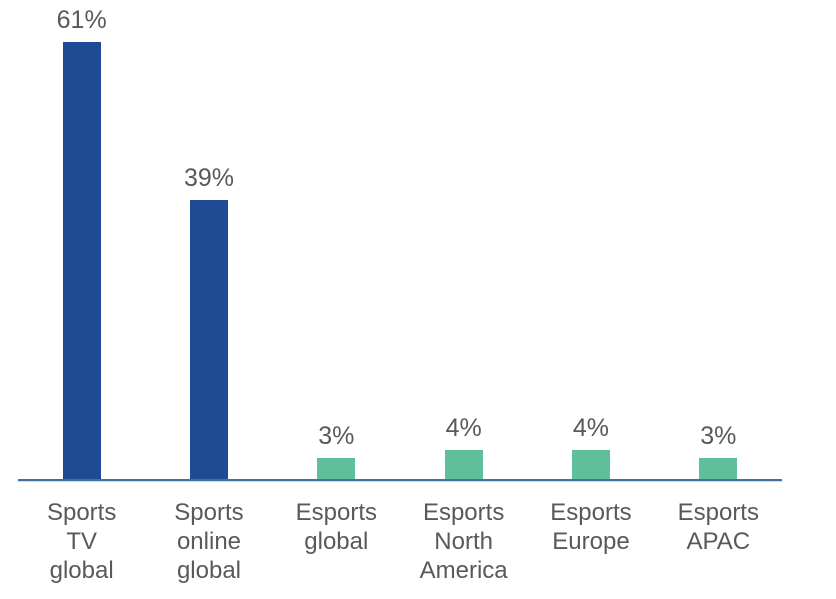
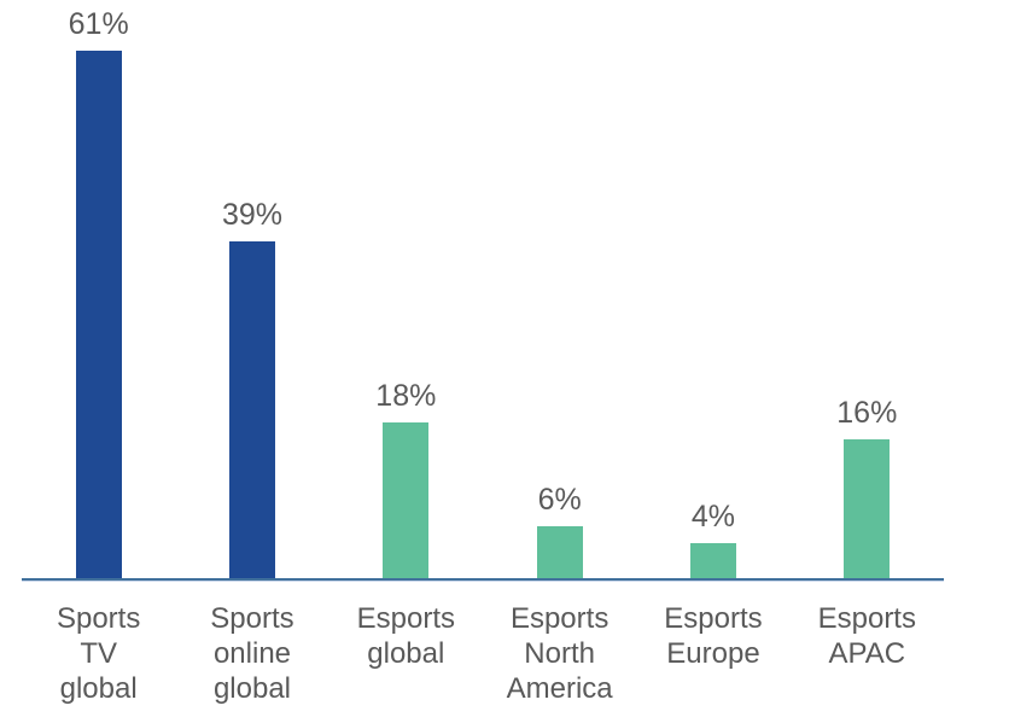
Esports global: 3% -> 18%
Esports North America: 4% -> 6%
Esports APAC: 3% -> 16%
